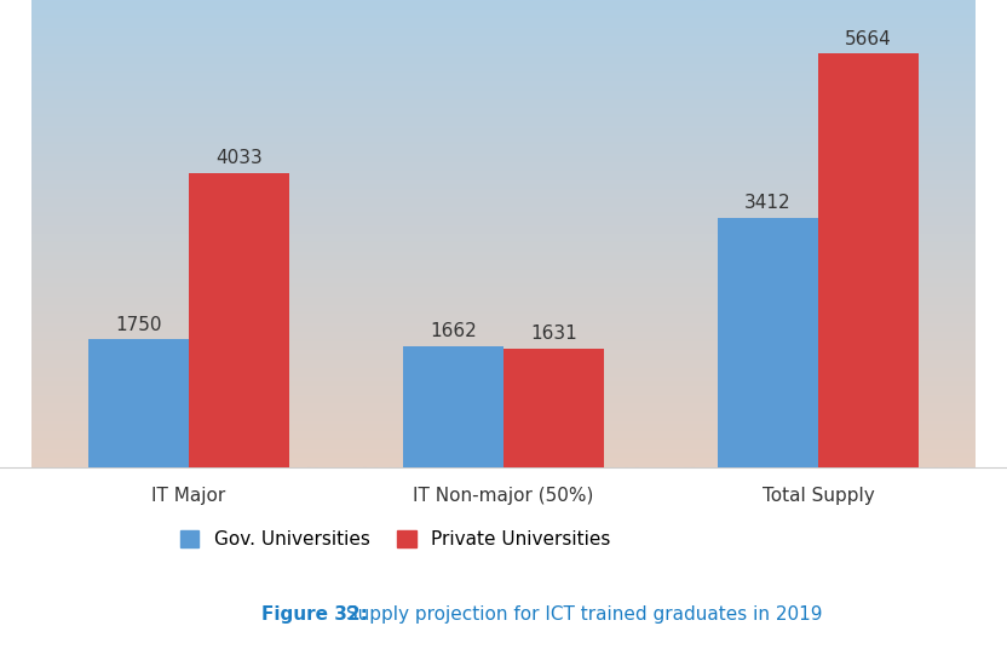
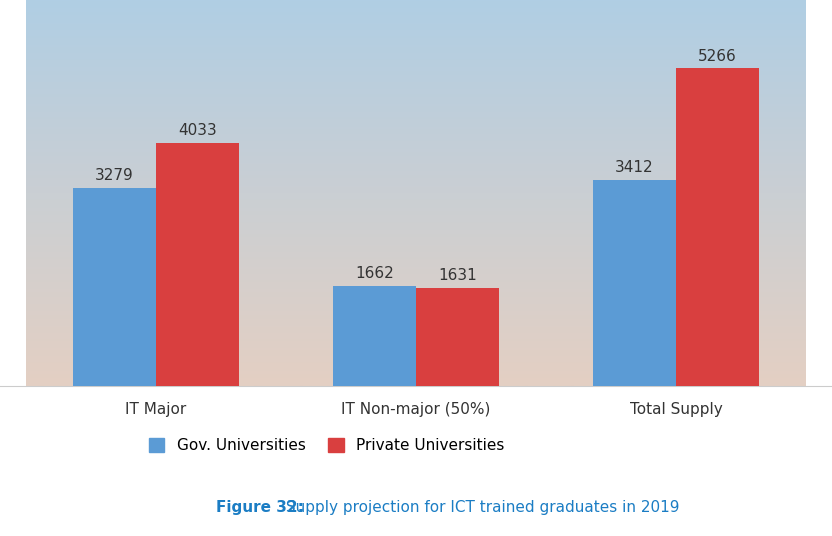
Gov. Universities/IT Major: 1750 -> 3279
Private Universities/Total Supply: 5664 -> 5266
